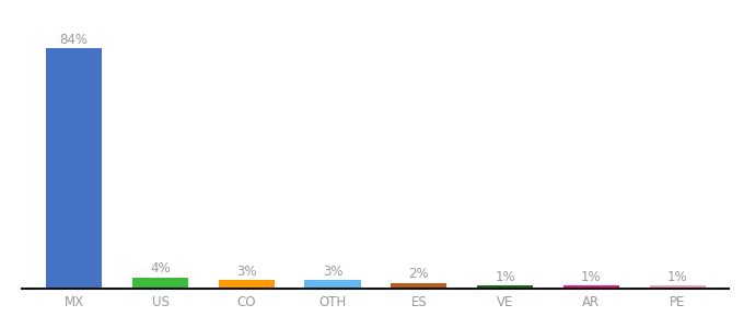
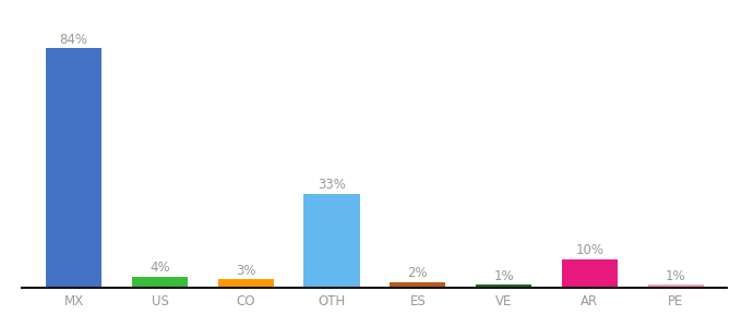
OTH: 3% -> 33%
AR: 1% -> 10%
